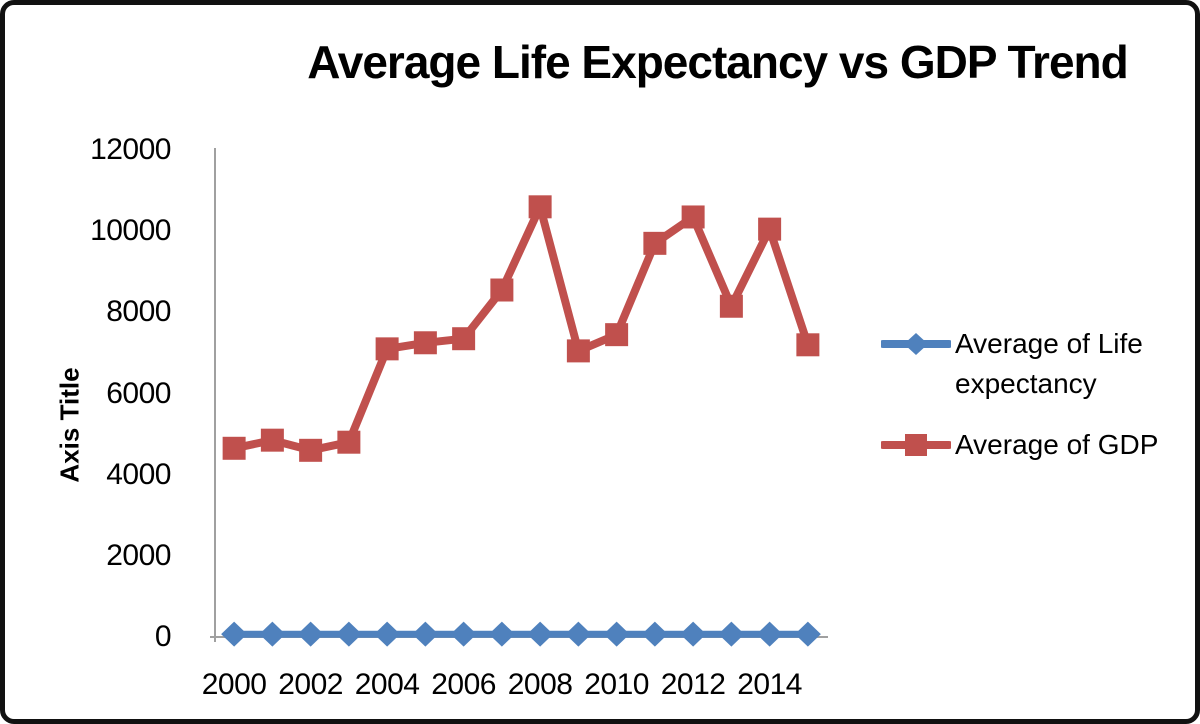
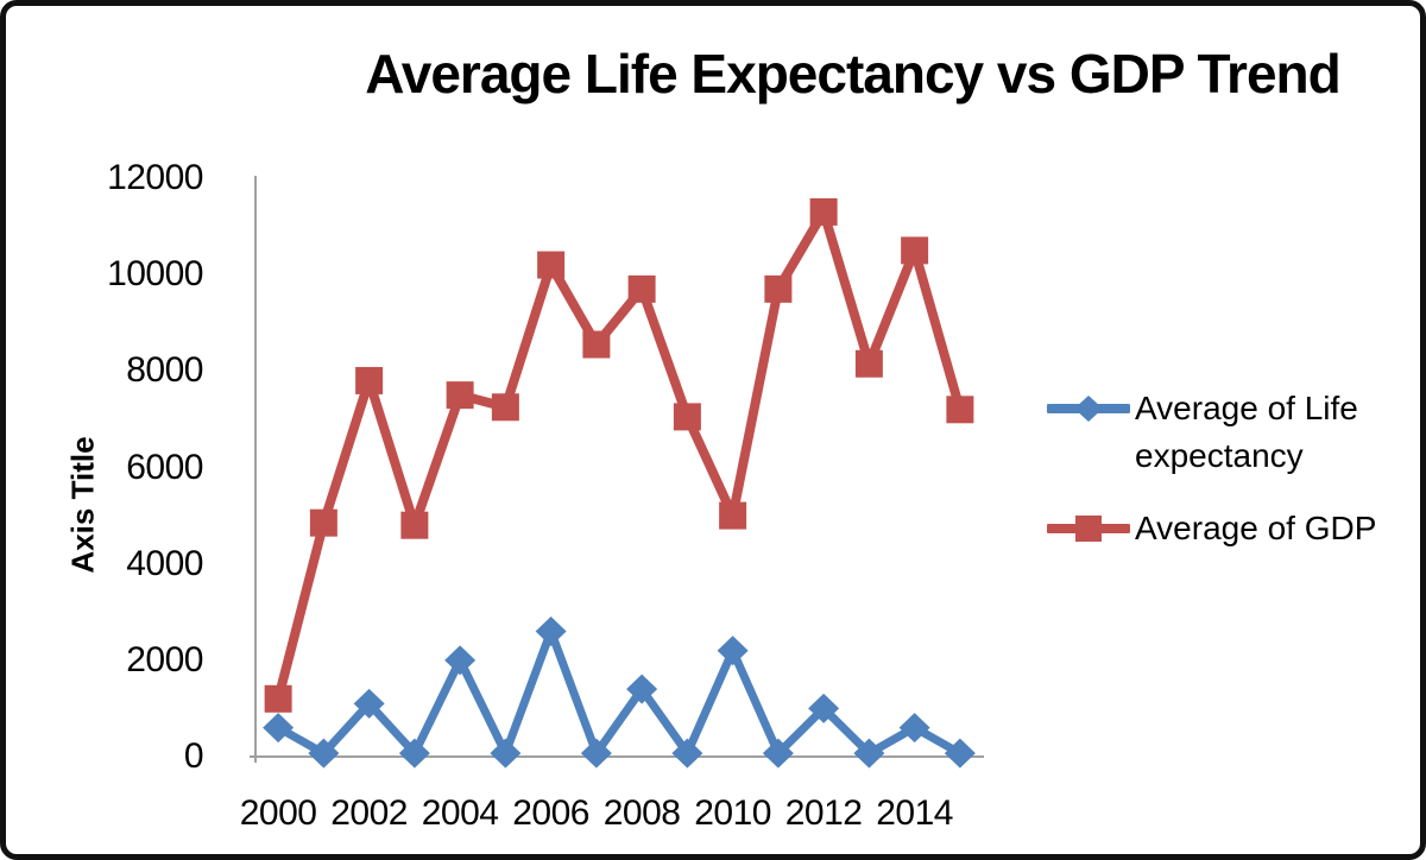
Average of Life expectancy/2000: 100 -> 600
Average of GDP/2000: 4600 -> 1200
Average of Life expectancy/2002: 100 -> 1100
Average of GDP/2002: 4600 -> 7800
Average of Life expectancy/2004: 100 -> 2000
Average of GDP/2004: 7100 -> 7500
Average of Life expectancy/2006: 100 -> 2600
Average of GDP/2006: 7400 -> 10200
Average of Life expectancy/2008: 100 -> 1400
Average of GDP/2008: 10600 -> 9700
Average of Life expectancy/2010: 100 -> 2200
Average of GDP/2010: 7400 -> 5000
Average of Life expectancy/2012: 100 -> 1000
Average of GDP/2012: 10400 -> 11300
Average of Life expectancy/2014: 100 -> 600
Average of GDP/2014: 10000 -> 10500
